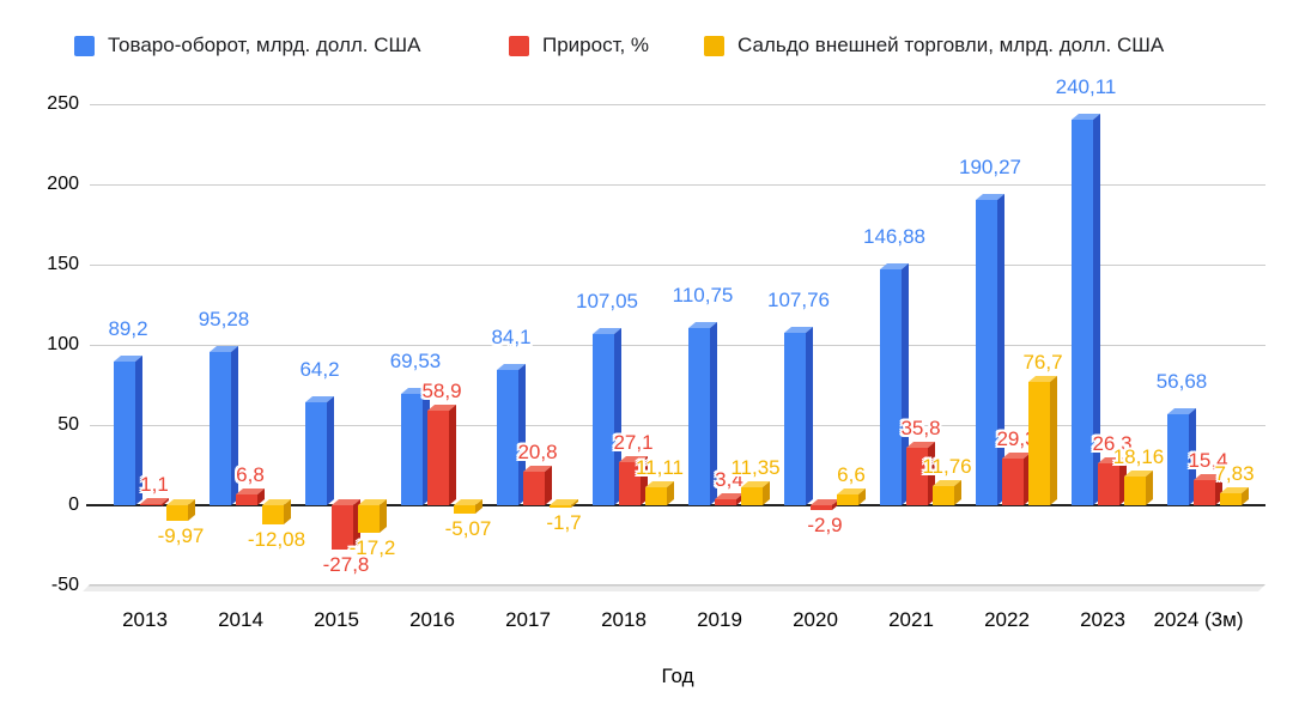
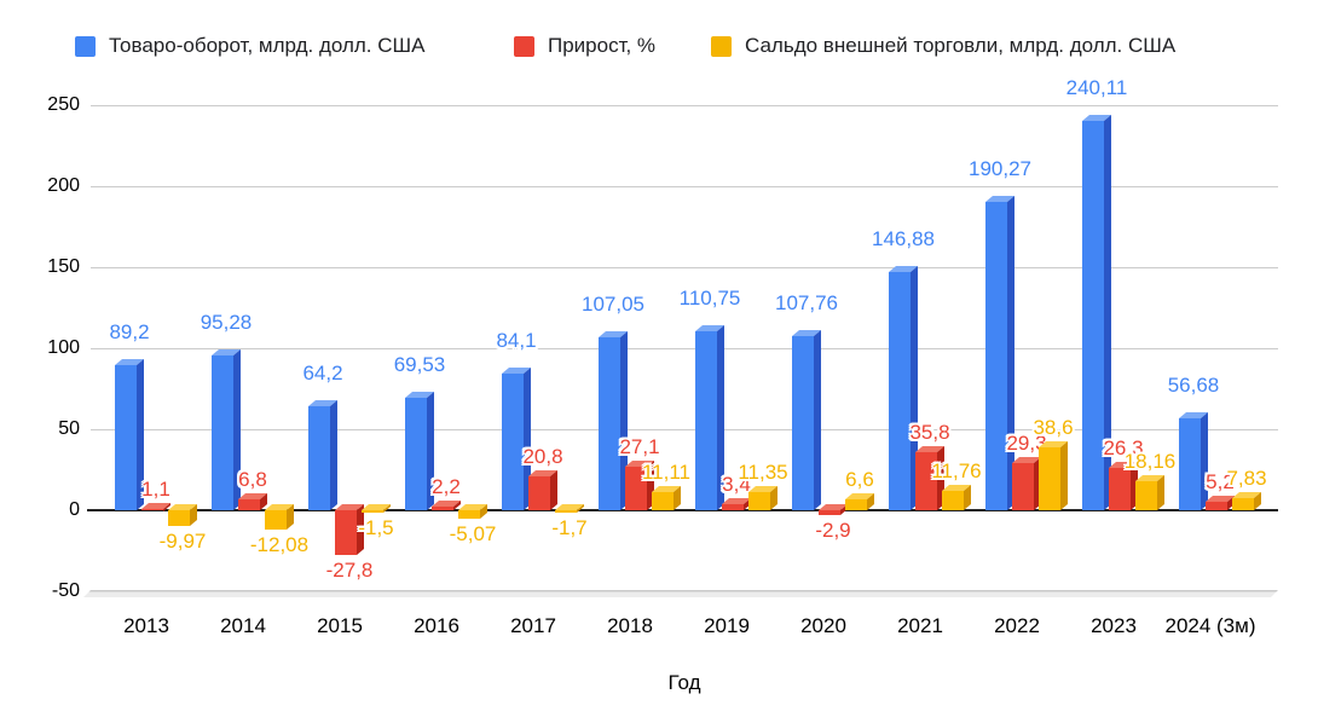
Сальдо внешней торговли, млрд. долл. США/2015: -17,2 -> -1,5
Прирост, %/2016: 58,9 -> 2,2
Сальдо внешней торговли, млрд. долл. США/2022: 76,7 -> 38,6
Прирост, %/2024 (3м): 15,4 -> 5,2
